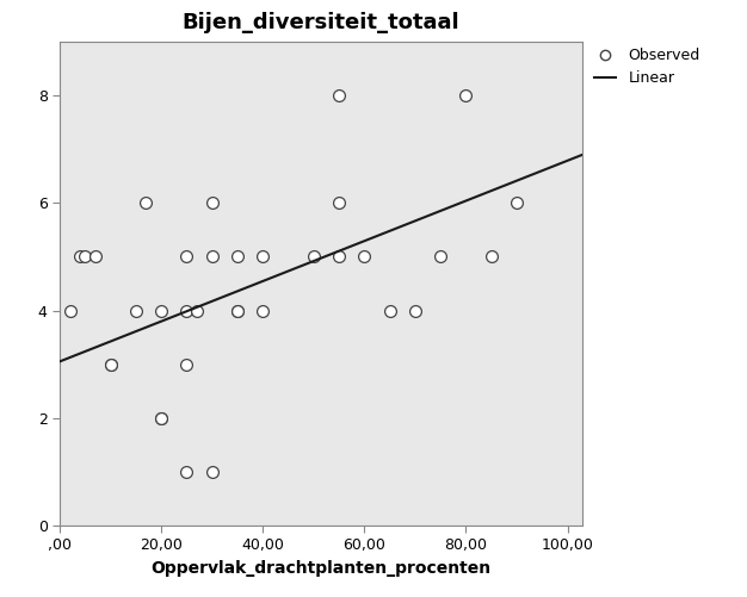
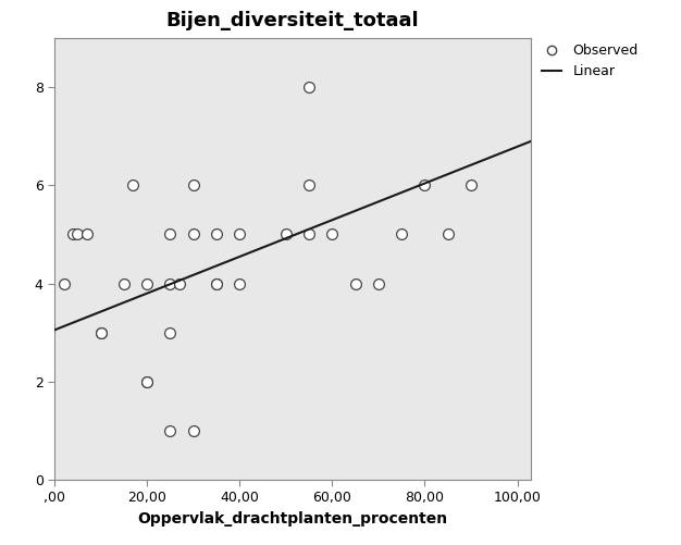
80,00: 8 -> 6
